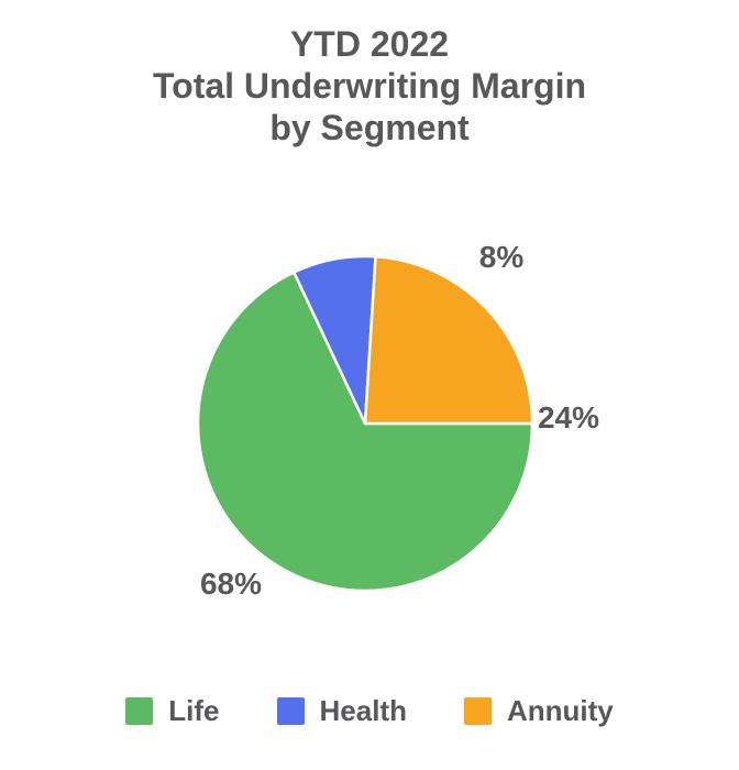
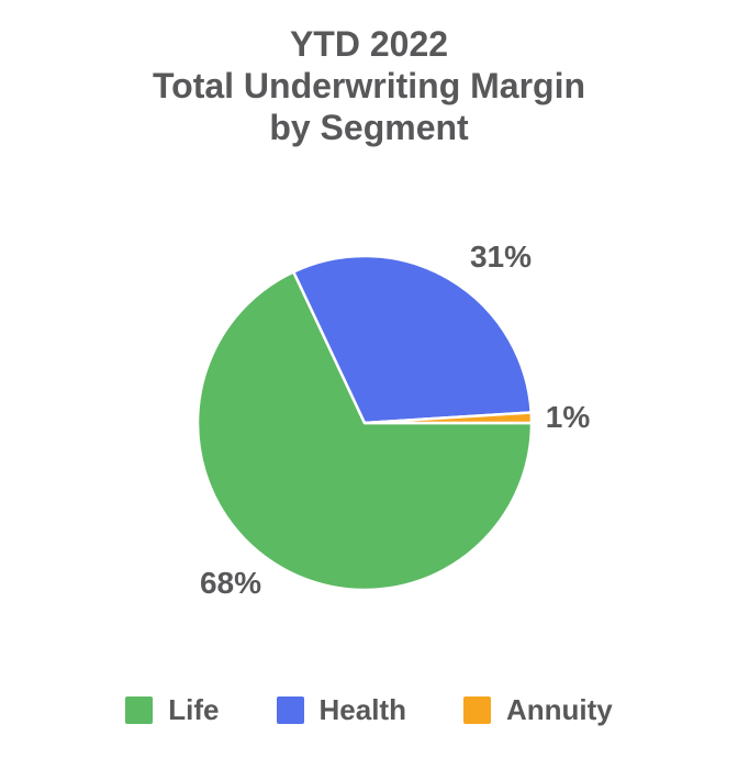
Health: 8% -> 31%
Annuity: 24% -> 1%
